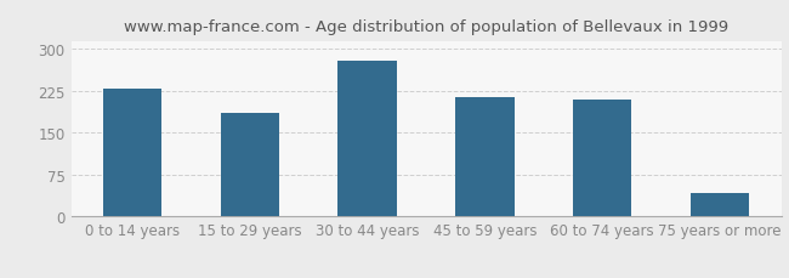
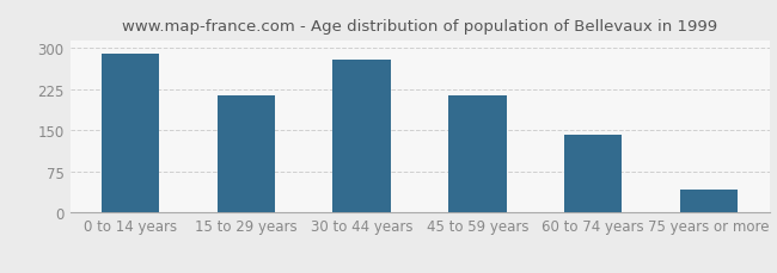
0 to 14 years: 230 -> 290
15 to 29 years: 185 -> 215
60 to 74 years: 210 -> 143
